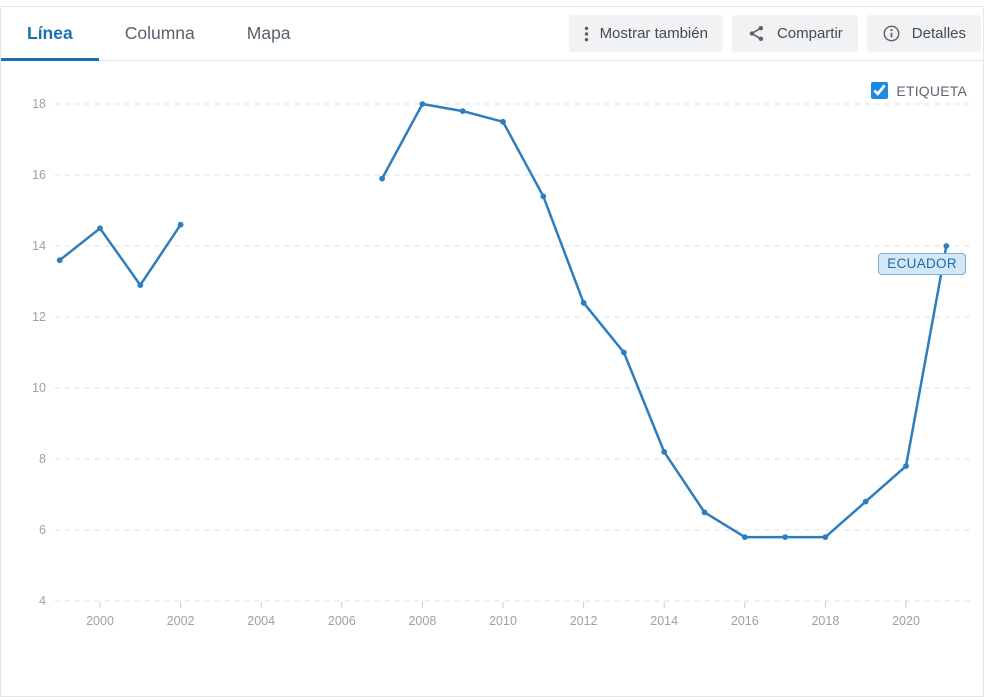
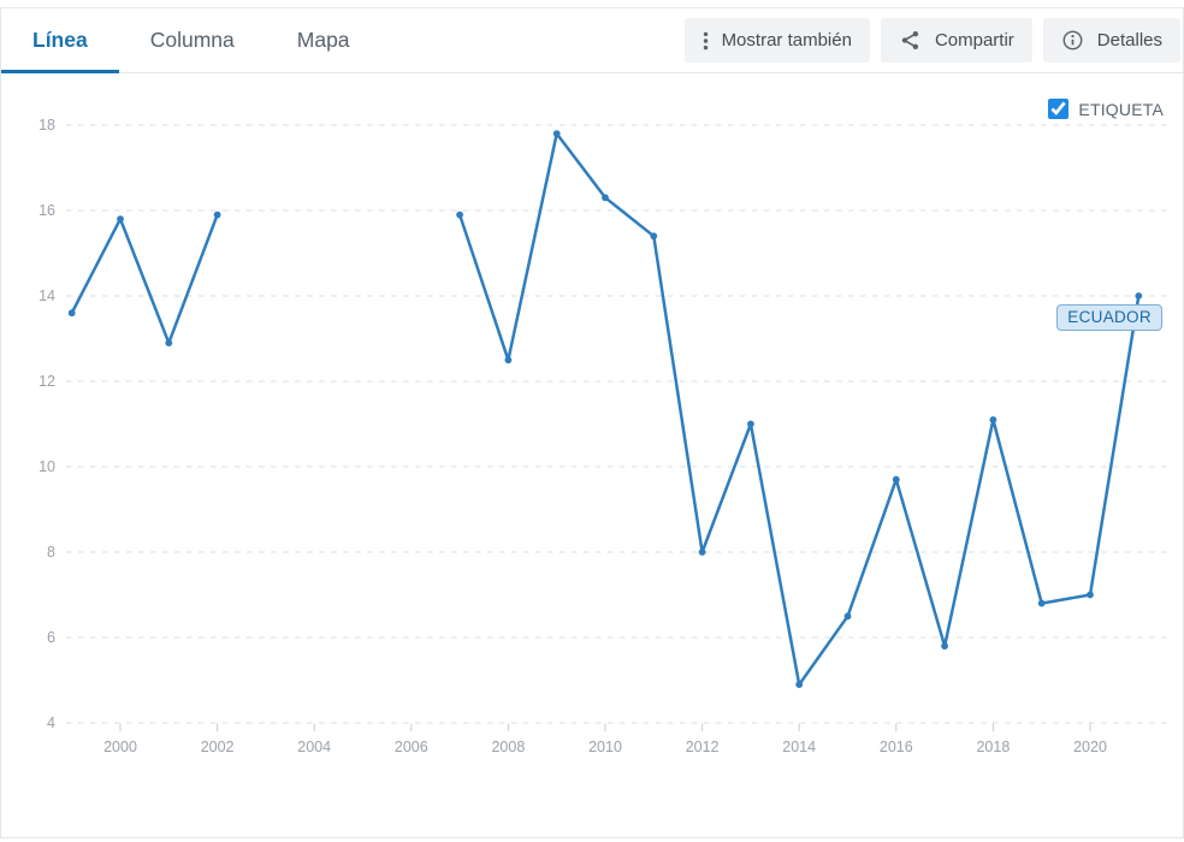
2000: 14.5 -> 15.8
2002: 14.6 -> 15.9
2008: 18.0 -> 12.5
2010: 17.5 -> 16.3
2012: 12.4 -> 8.0
2014: 8.2 -> 4.9
2016: 5.8 -> 9.7
2018: 5.8 -> 11.1
2020: 7.8 -> 7.0
